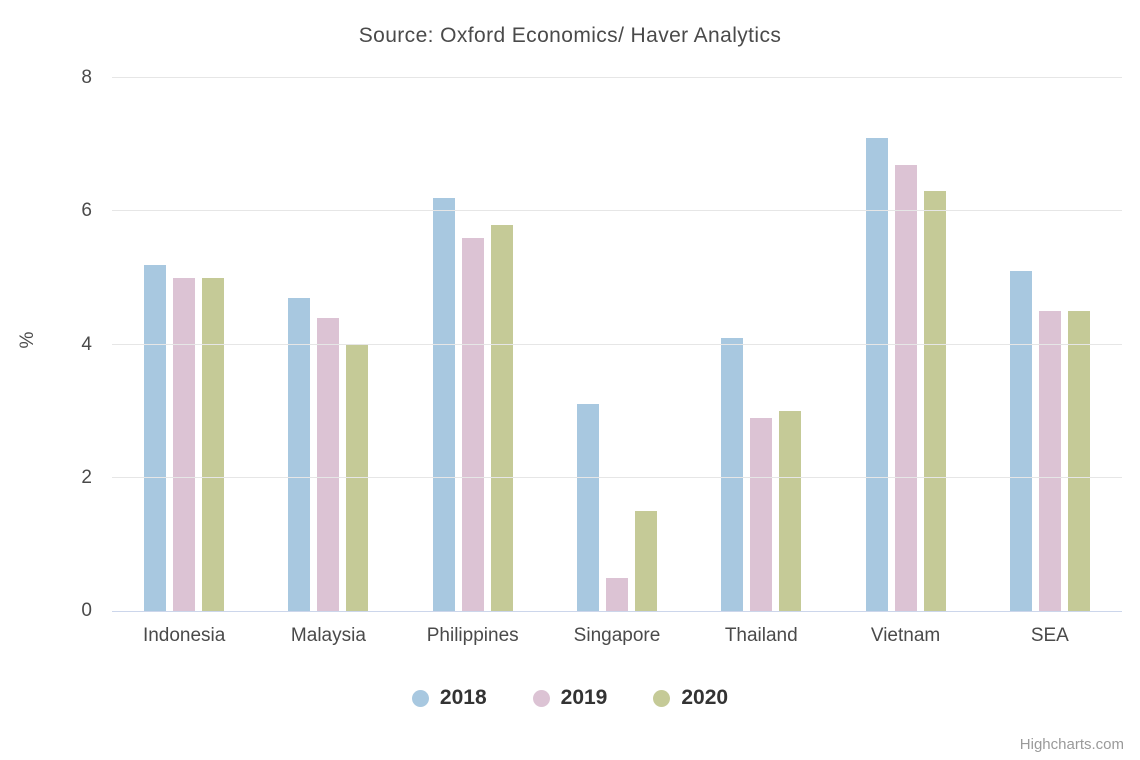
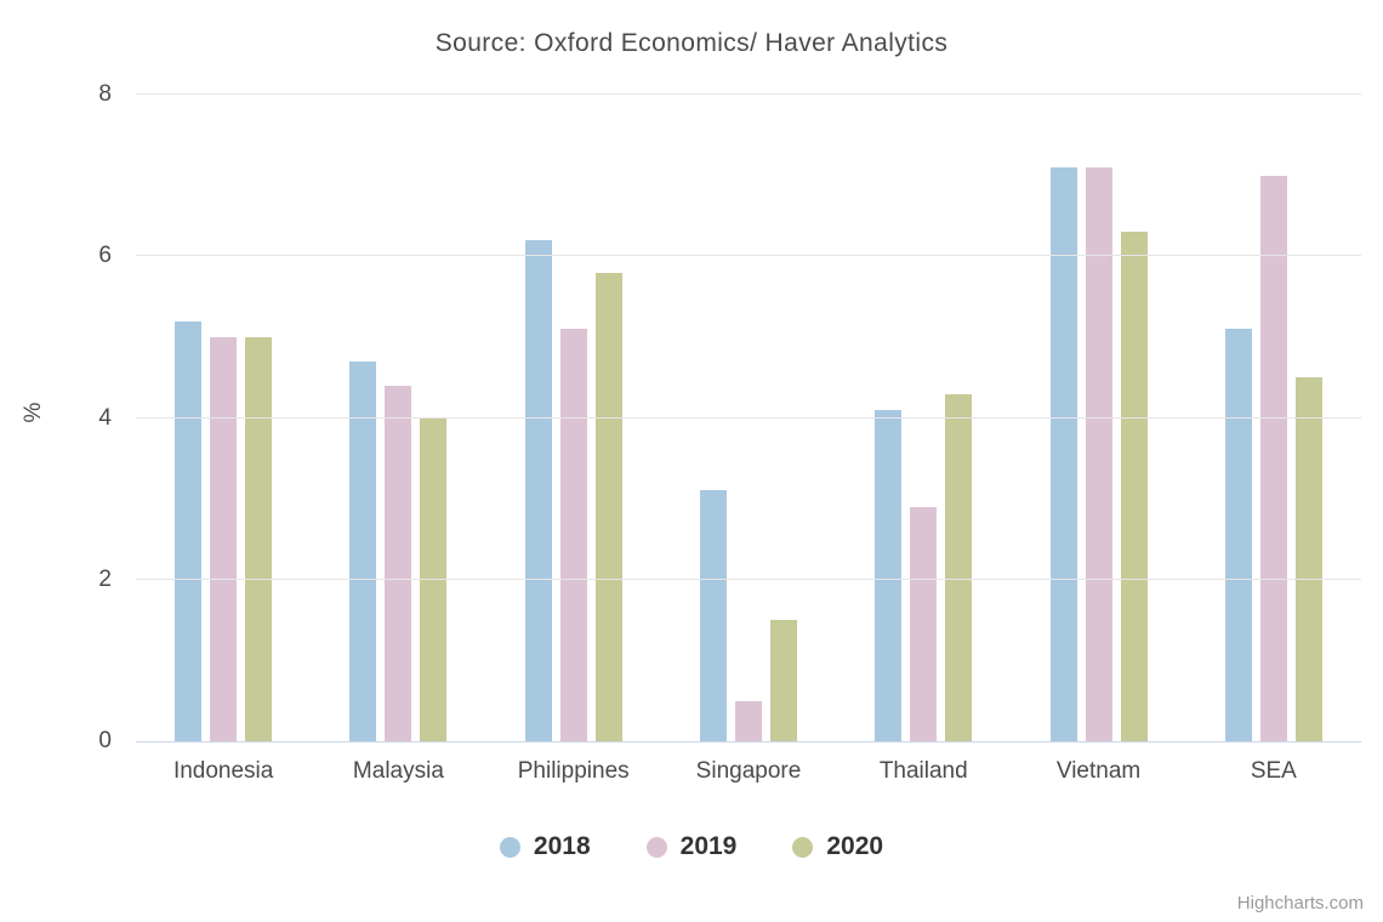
2019/Philippines: 5.6 -> 5.1
2020/Thailand: 3.0 -> 4.3
2019/Vietnam: 6.7 -> 7.1
2019/SEA: 4.5 -> 7.0
